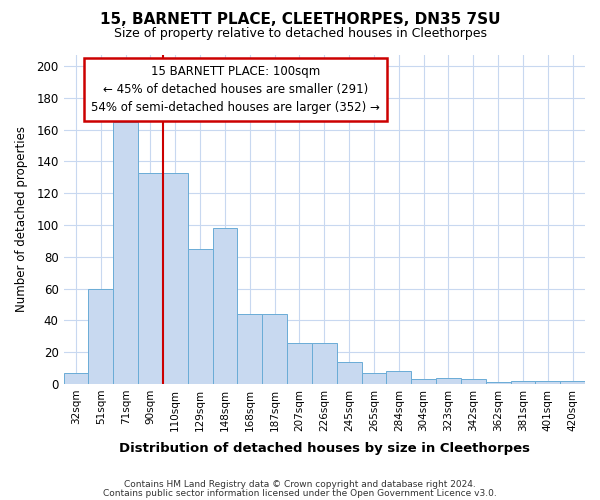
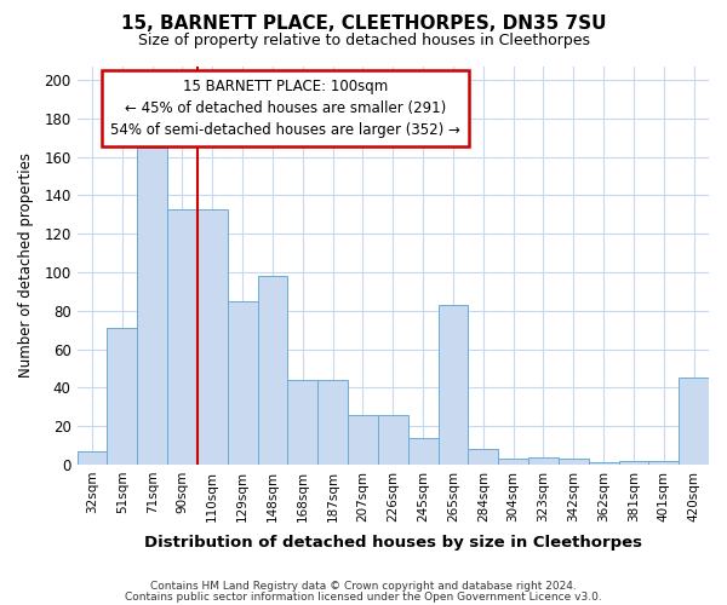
51sqm: 60 -> 71
265sqm: 7 -> 83
420sqm: 2 -> 45
